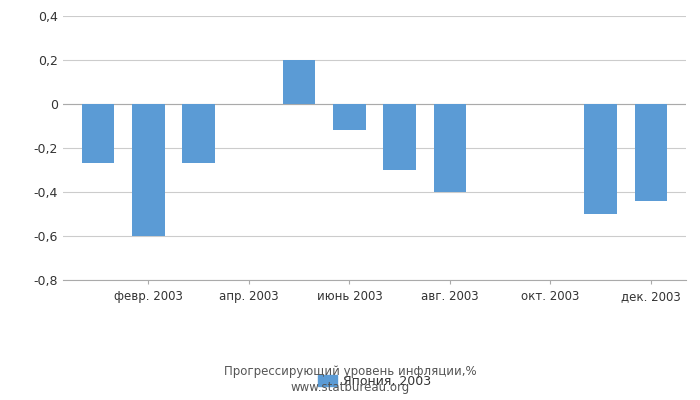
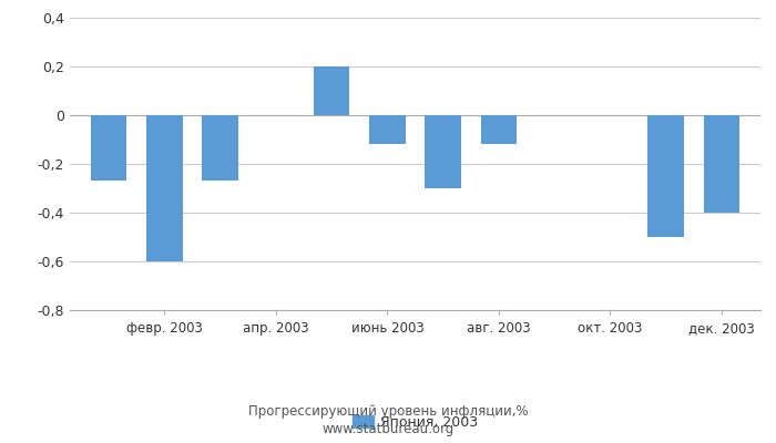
авг. 2003: -0,40 -> -0,12
дек. 2003: -0,44 -> -0,40
